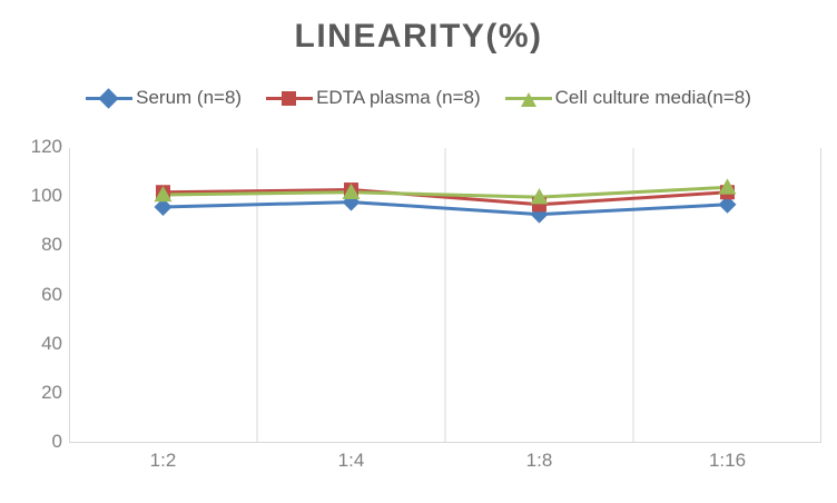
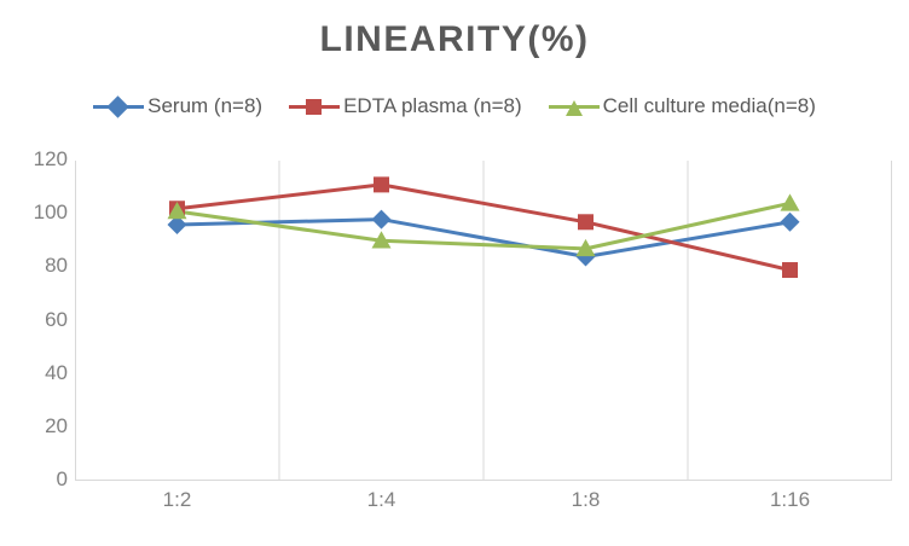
EDTA plasma (n=8)/1:4: 103 -> 111
Cell culture media(n=8)/1:4: 102 -> 90
Serum (n=8)/1:8: 93 -> 84
Cell culture media(n=8)/1:8: 100 -> 87
EDTA plasma (n=8)/1:16: 102 -> 79
